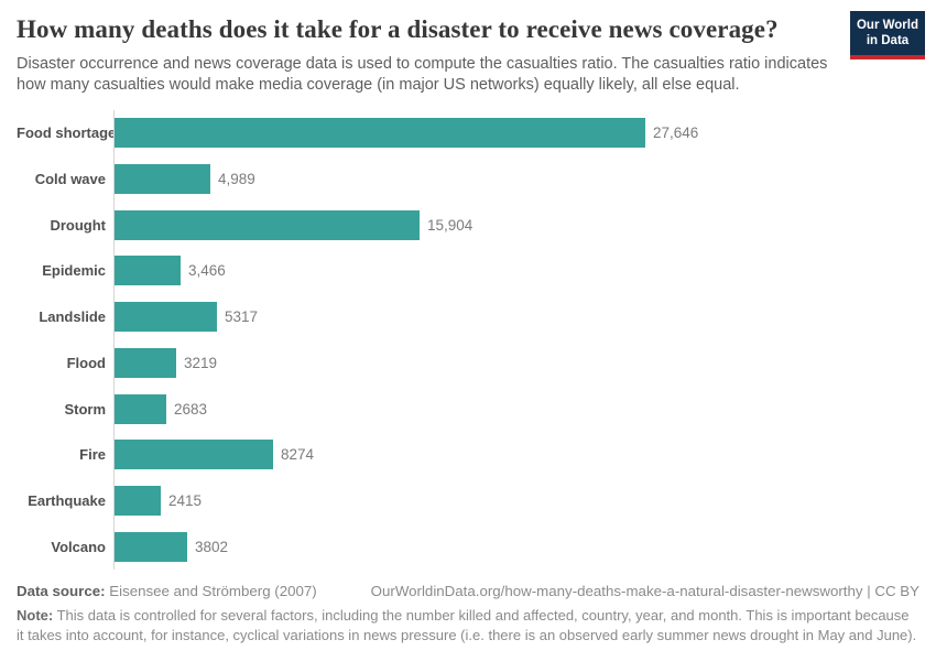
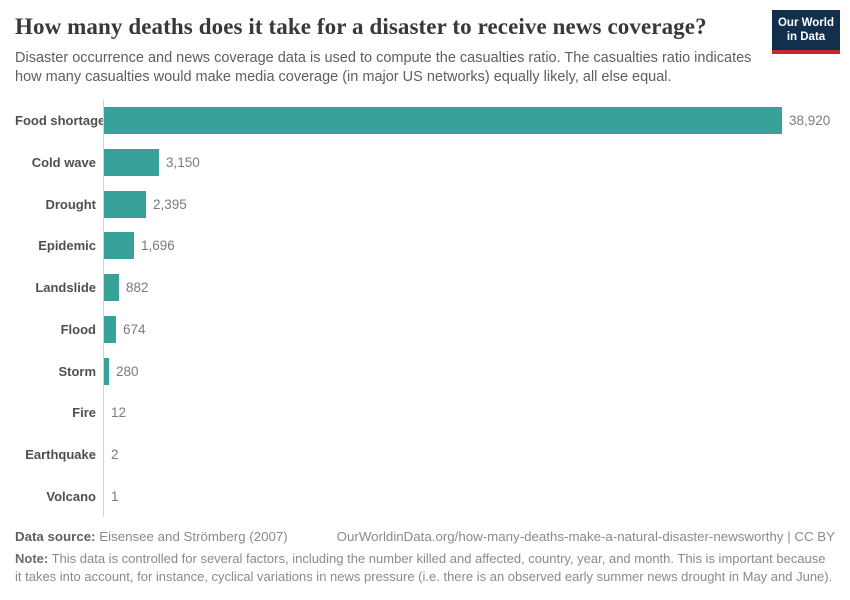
Food shortage: 27,646 -> 38,920
Cold wave: 4,989 -> 3,150
Drought: 15,904 -> 2,395
Epidemic: 3,466 -> 1,696
Landslide: 5317 -> 882
Flood: 3219 -> 674
Storm: 2683 -> 280
Fire: 8274 -> 12
Earthquake: 2415 -> 2
Volcano: 3802 -> 1
